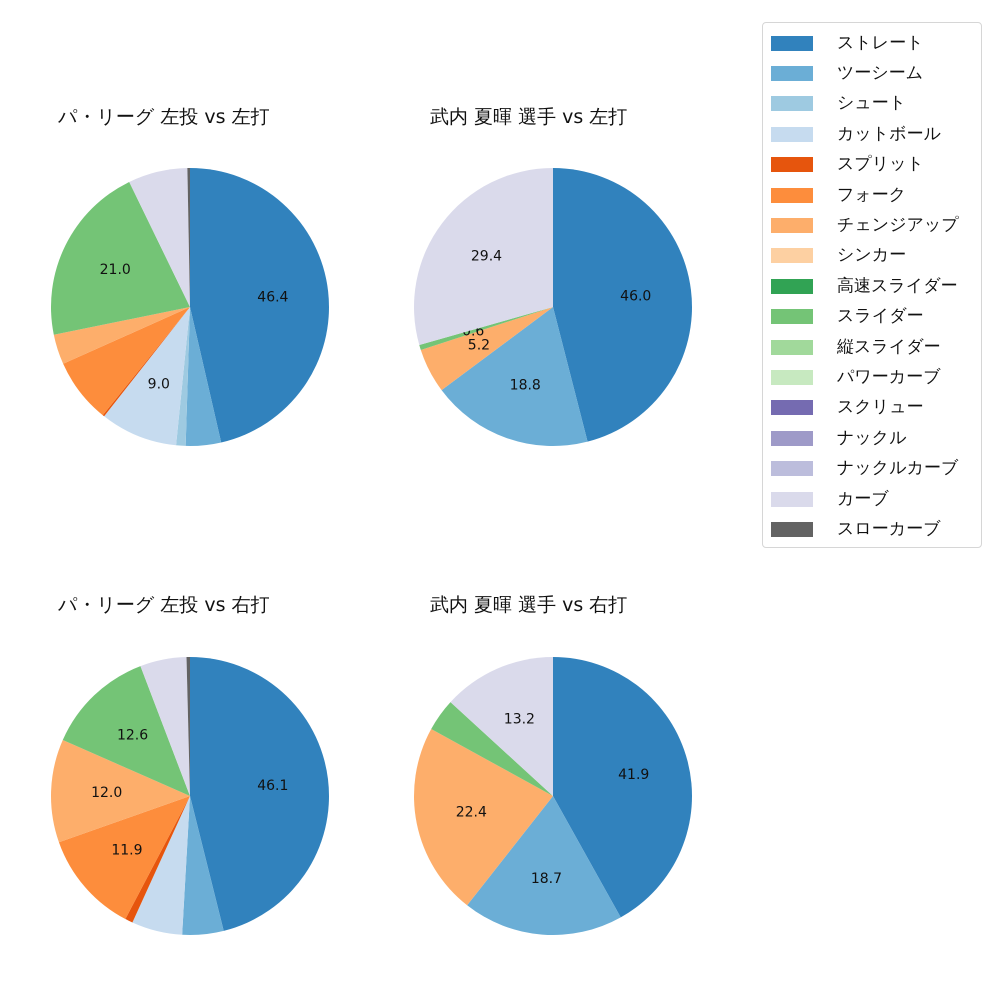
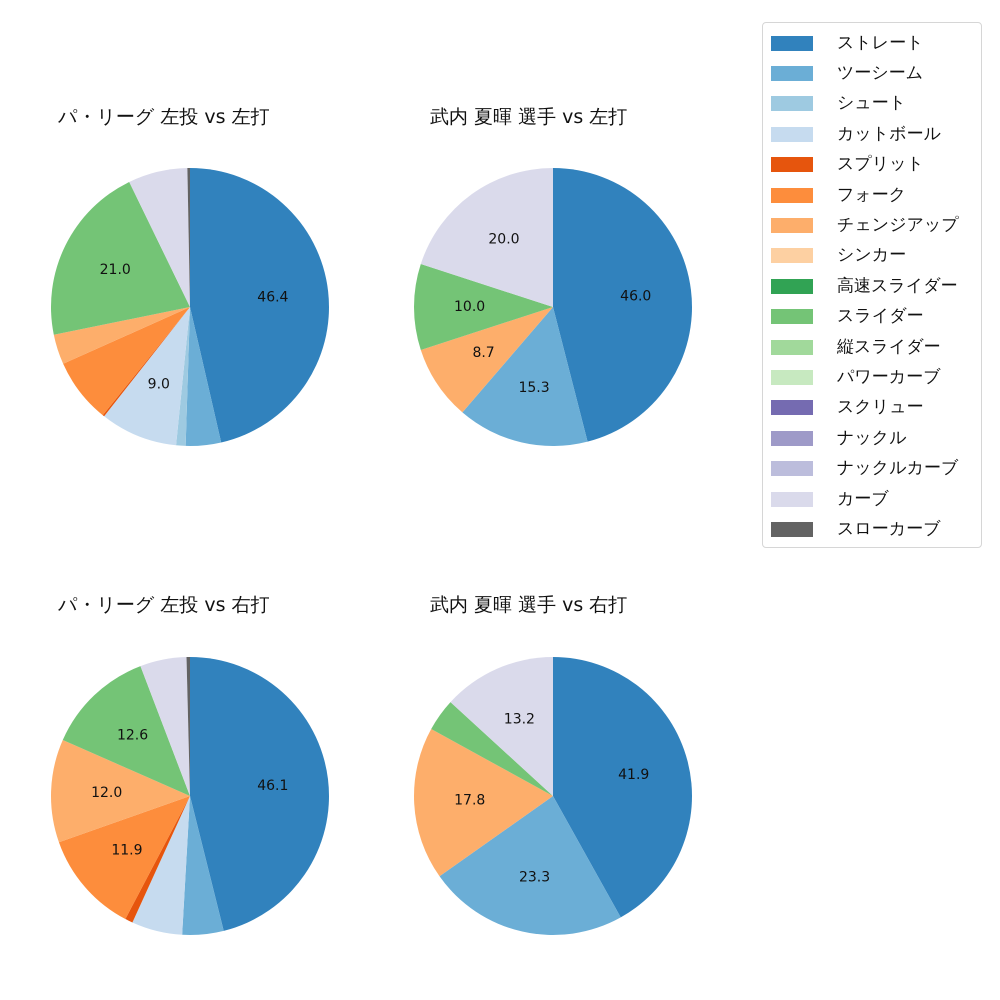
武内 夏暉 選手 vs 左打/ツーシーム: 18.8 -> 15.3
武内 夏暉 選手 vs 左打/チェンジアップ: 5.2 -> 8.7
武内 夏暉 選手 vs 左打/スライダー: 0.6 -> 10.0
武内 夏暉 選手 vs 左打/カーブ: 29.4 -> 20.0
武内 夏暉 選手 vs 右打/ツーシーム: 18.7 -> 23.3
武内 夏暉 選手 vs 右打/チェンジアップ: 22.4 -> 17.8
